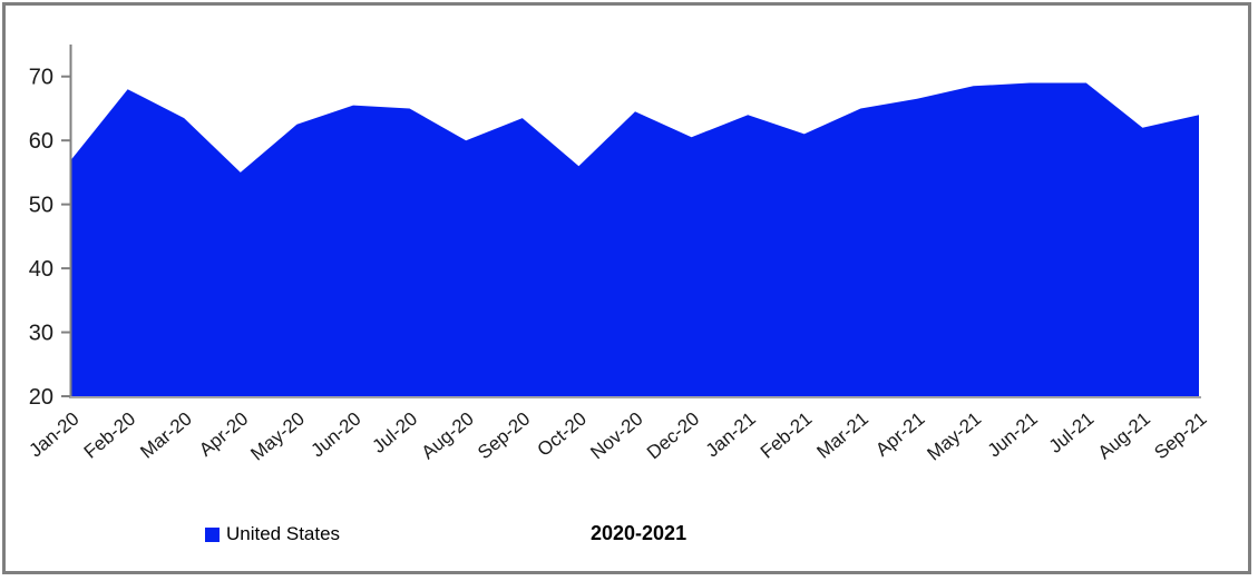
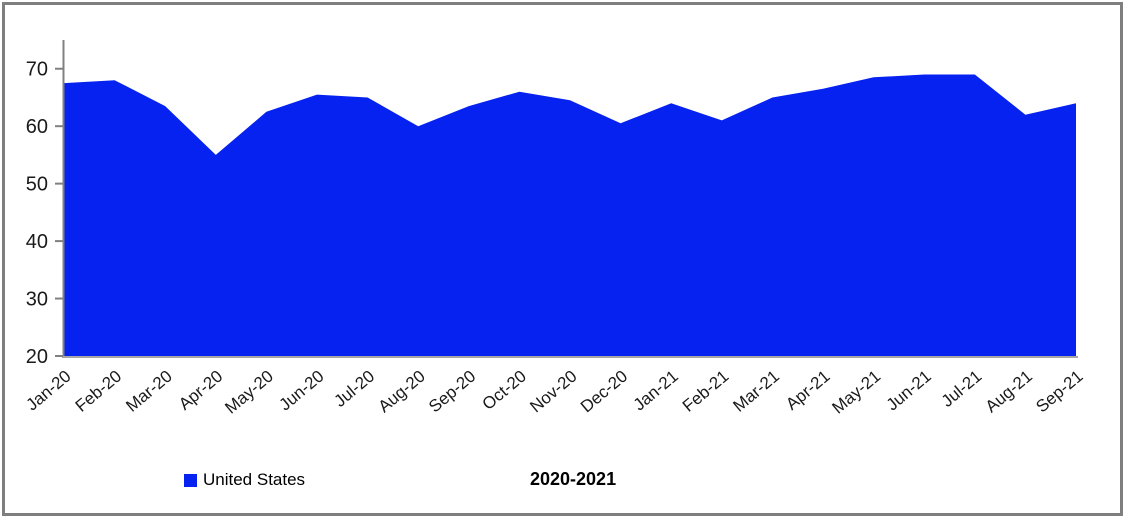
Jan-20: 57 -> 68
Oct-20: 56 -> 66
